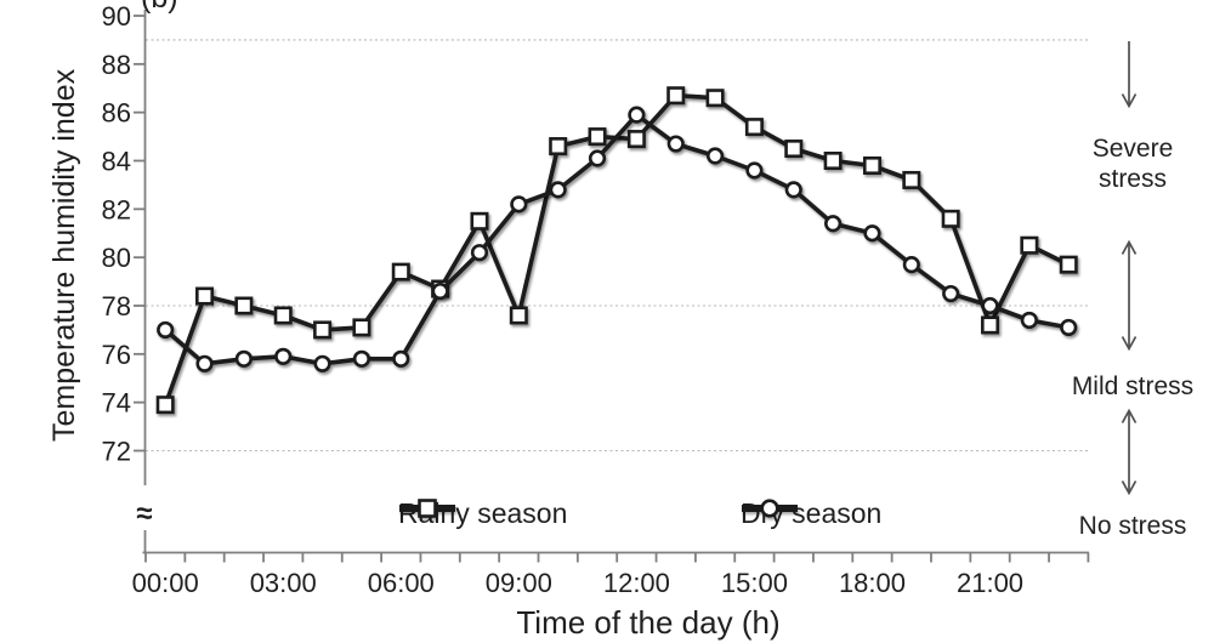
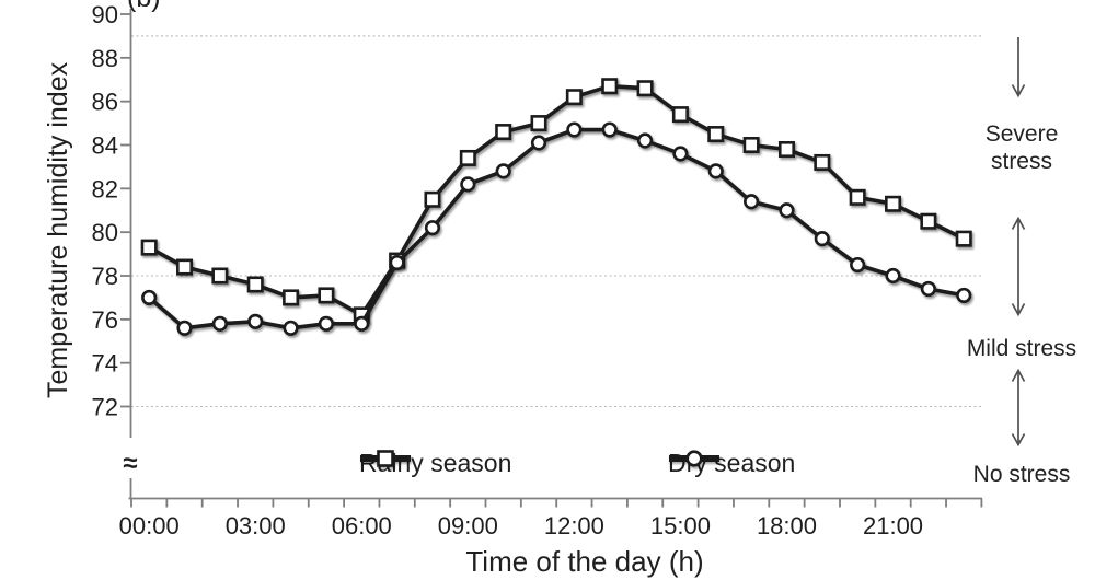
Rainy season/00:00: 73.9 -> 79.3
Rainy season/06:00: 79.4 -> 76.2
Rainy season/09:00: 77.6 -> 83.4
Rainy season/12:00: 84.9 -> 86.2
Dry season/12:00: 85.9 -> 84.7
Rainy season/21:00: 77.2 -> 81.3
